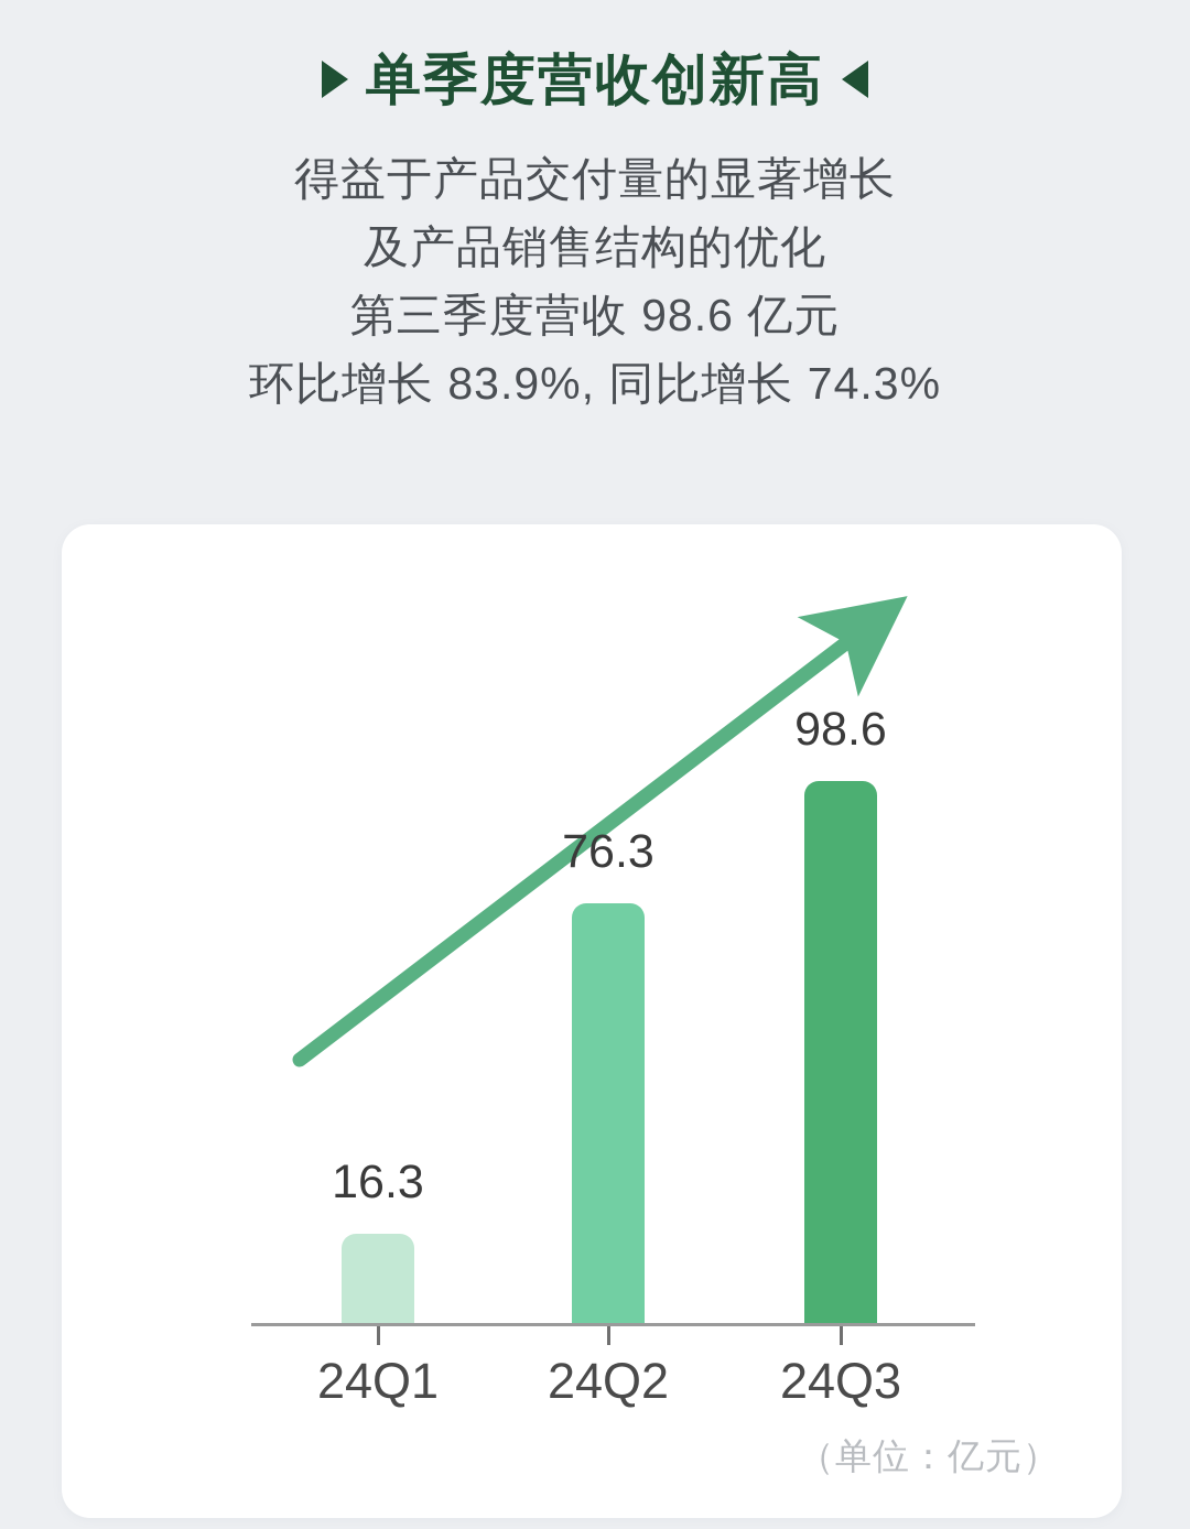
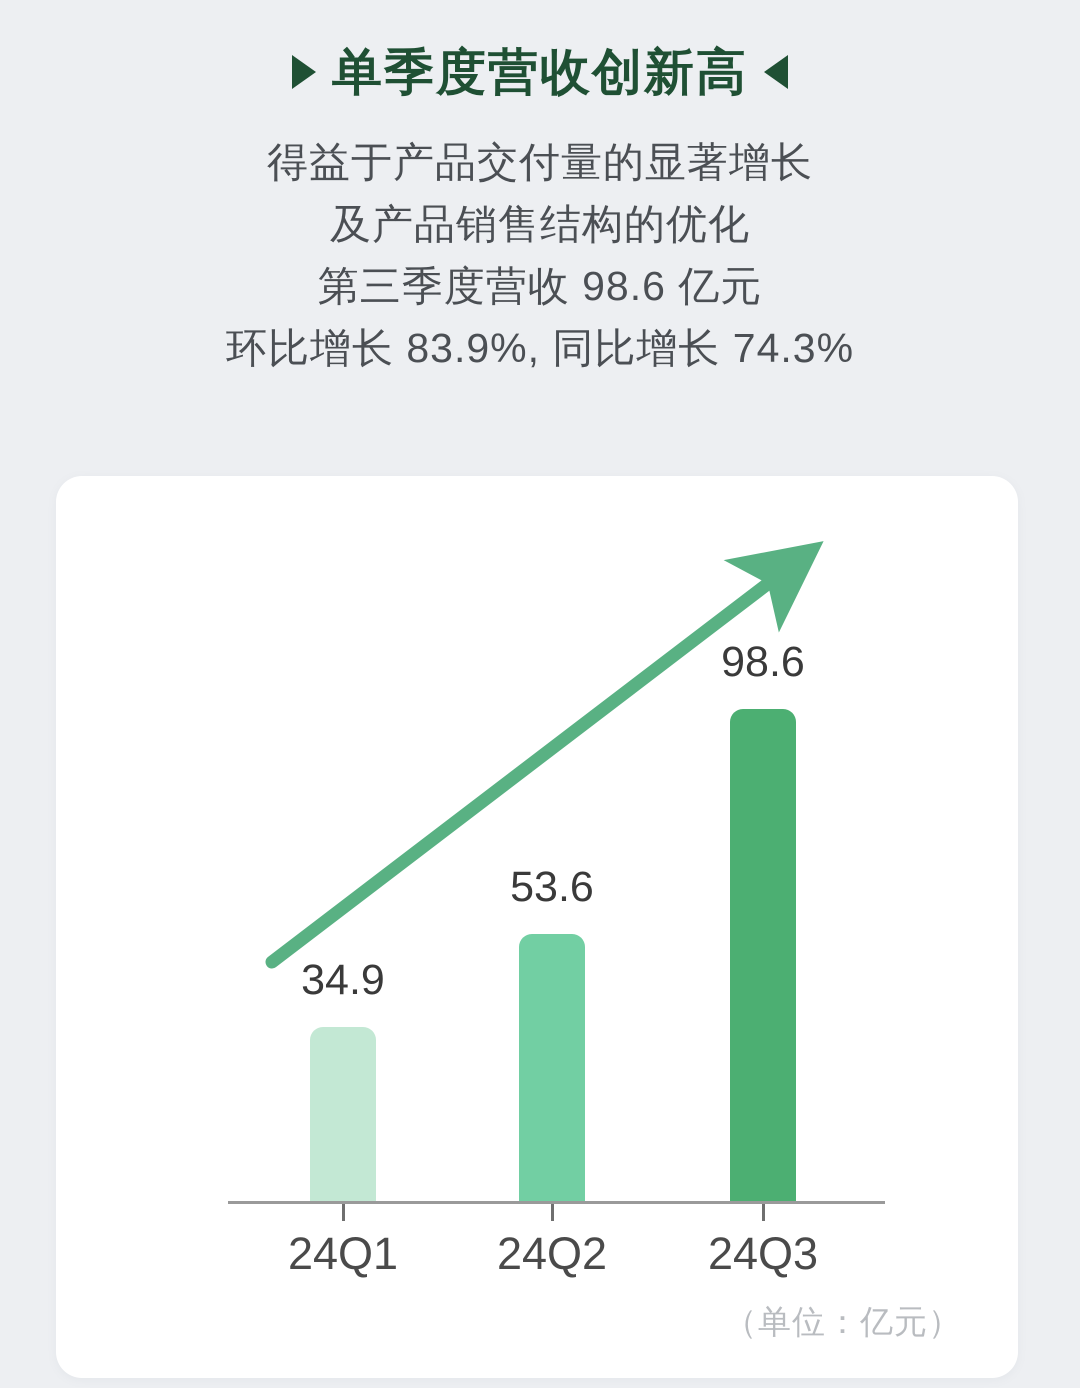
24Q1: 16.3 -> 34.9
24Q2: 76.3 -> 53.6
